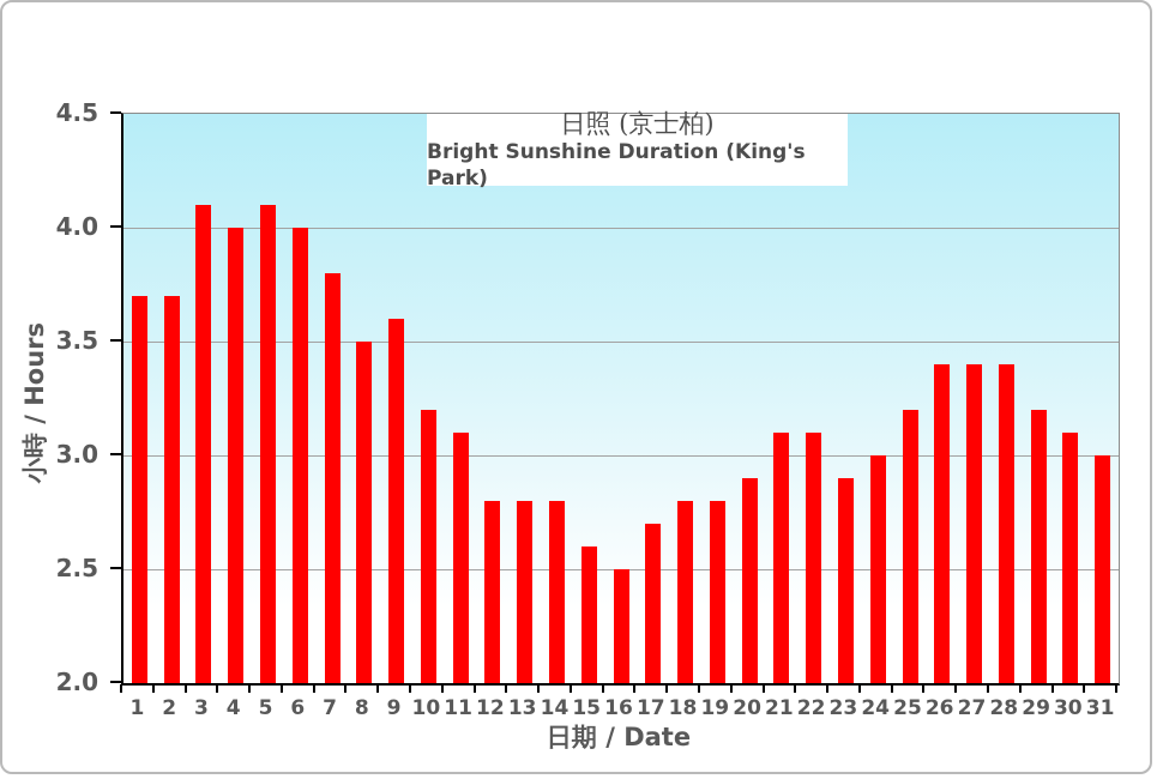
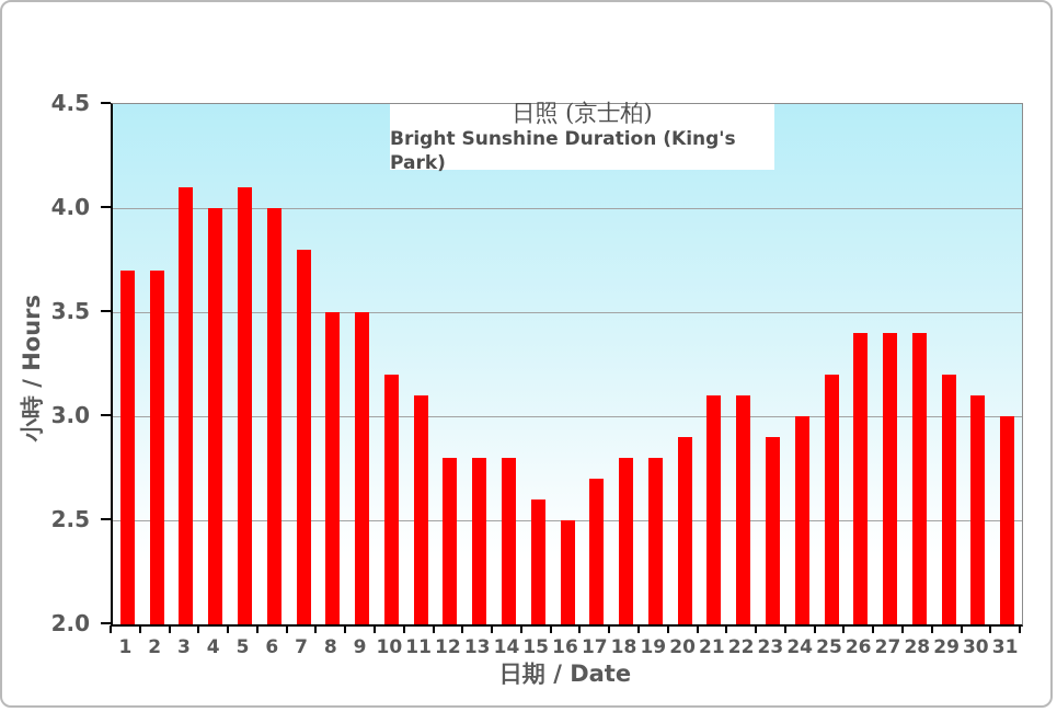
9: 3.6 -> 3.5
